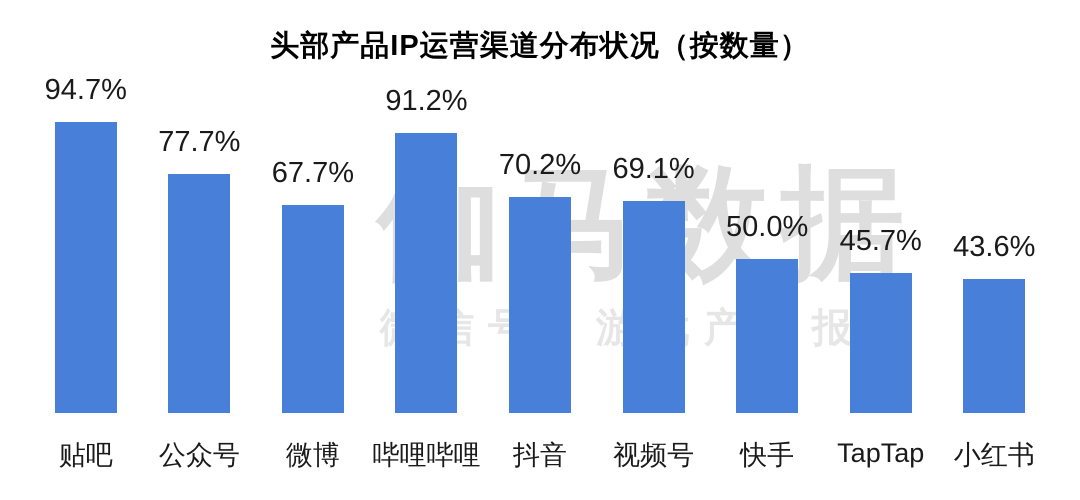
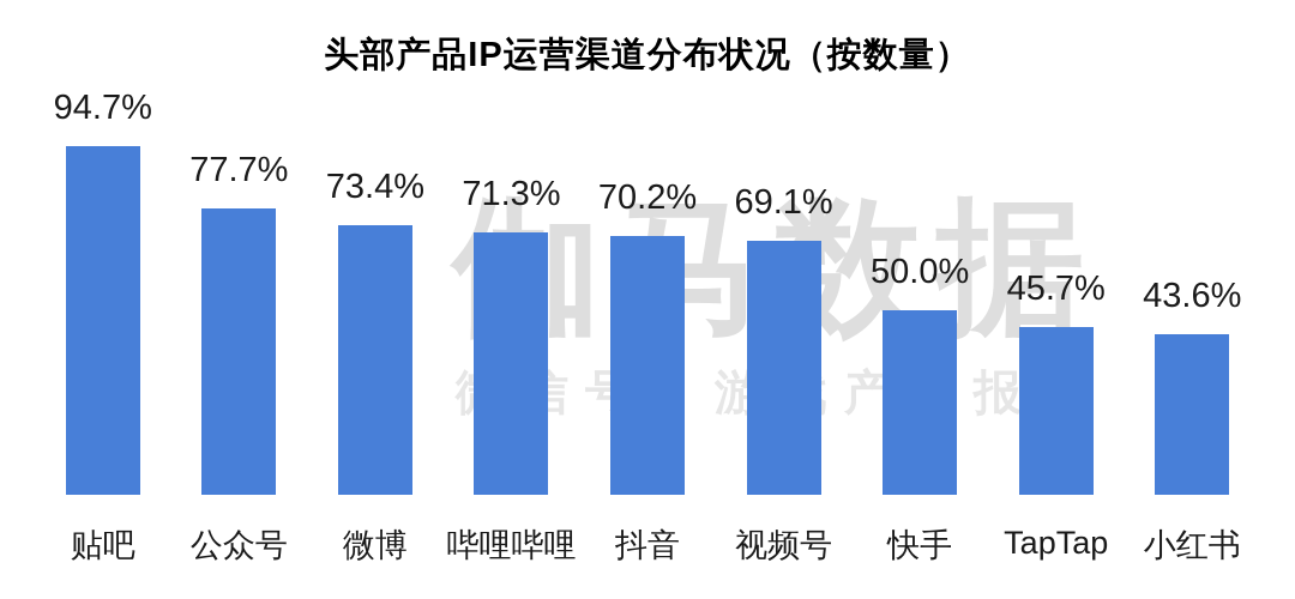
微博: 67.7% -> 73.4%
哔哩哔哩: 91.2% -> 71.3%
